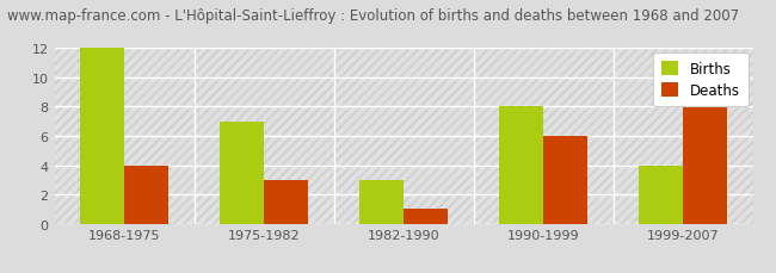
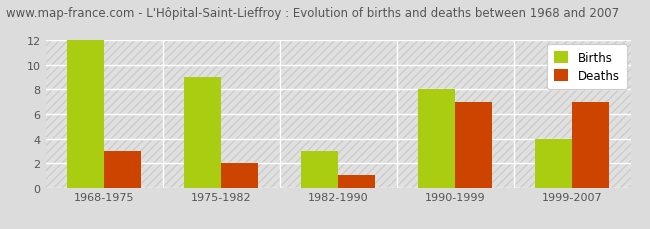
Deaths/1968-1975: 4 -> 3
Births/1975-1982: 7 -> 9
Deaths/1975-1982: 3 -> 2
Deaths/1990-1999: 6 -> 7
Deaths/1999-2007: 8 -> 7
